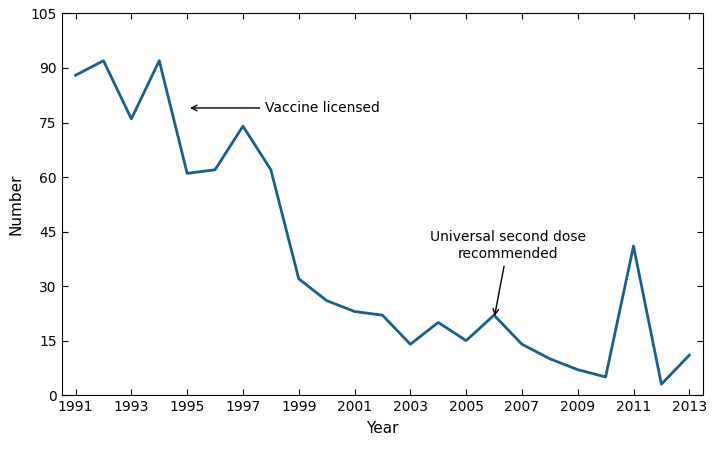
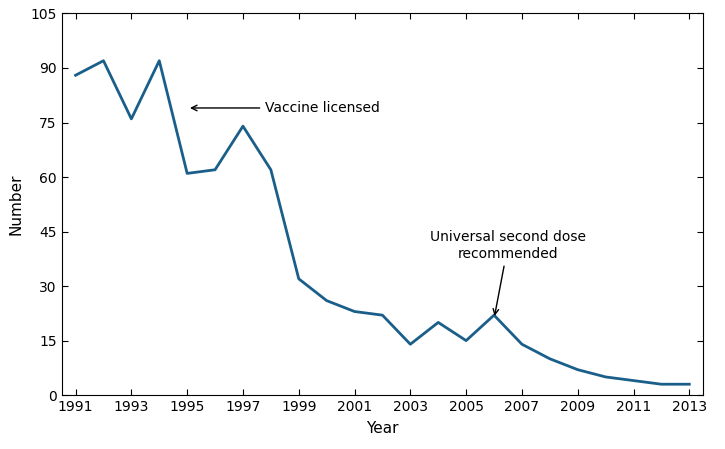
2011: 41 -> 4
2013: 11 -> 3
